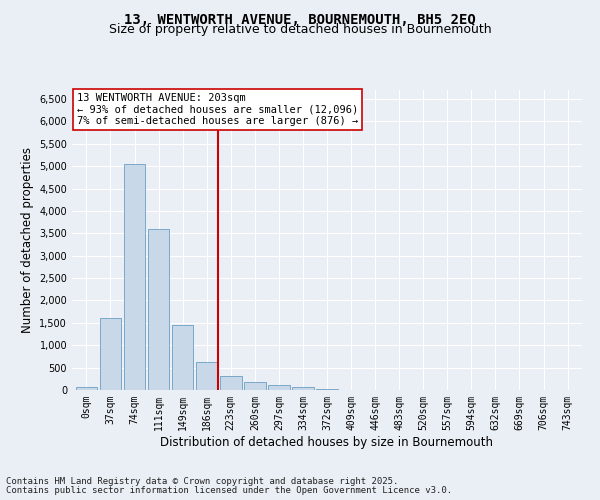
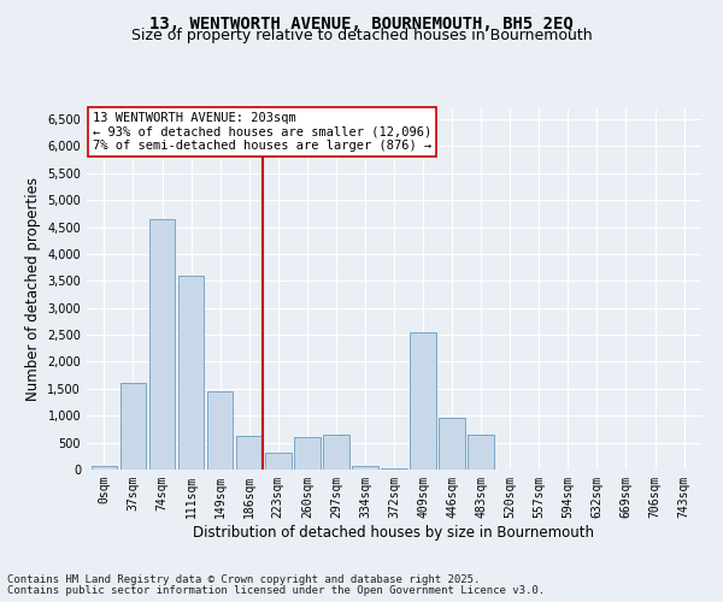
74sqm: 5,050 -> 4,650
260sqm: 170 -> 600
297sqm: 120 -> 650
409sqm: 0 -> 2,550
446sqm: 0 -> 950
483sqm: 0 -> 650
